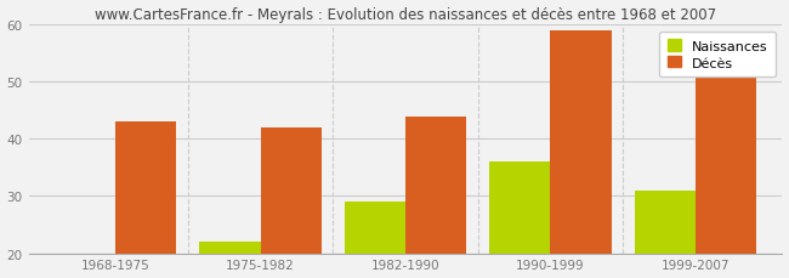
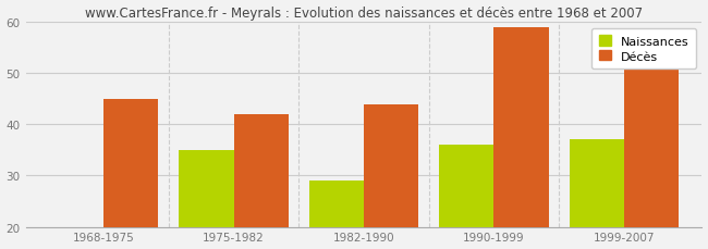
Décès/1968-1975: 43 -> 45
Naissances/1975-1982: 22 -> 35
Naissances/1999-2007: 31 -> 37
